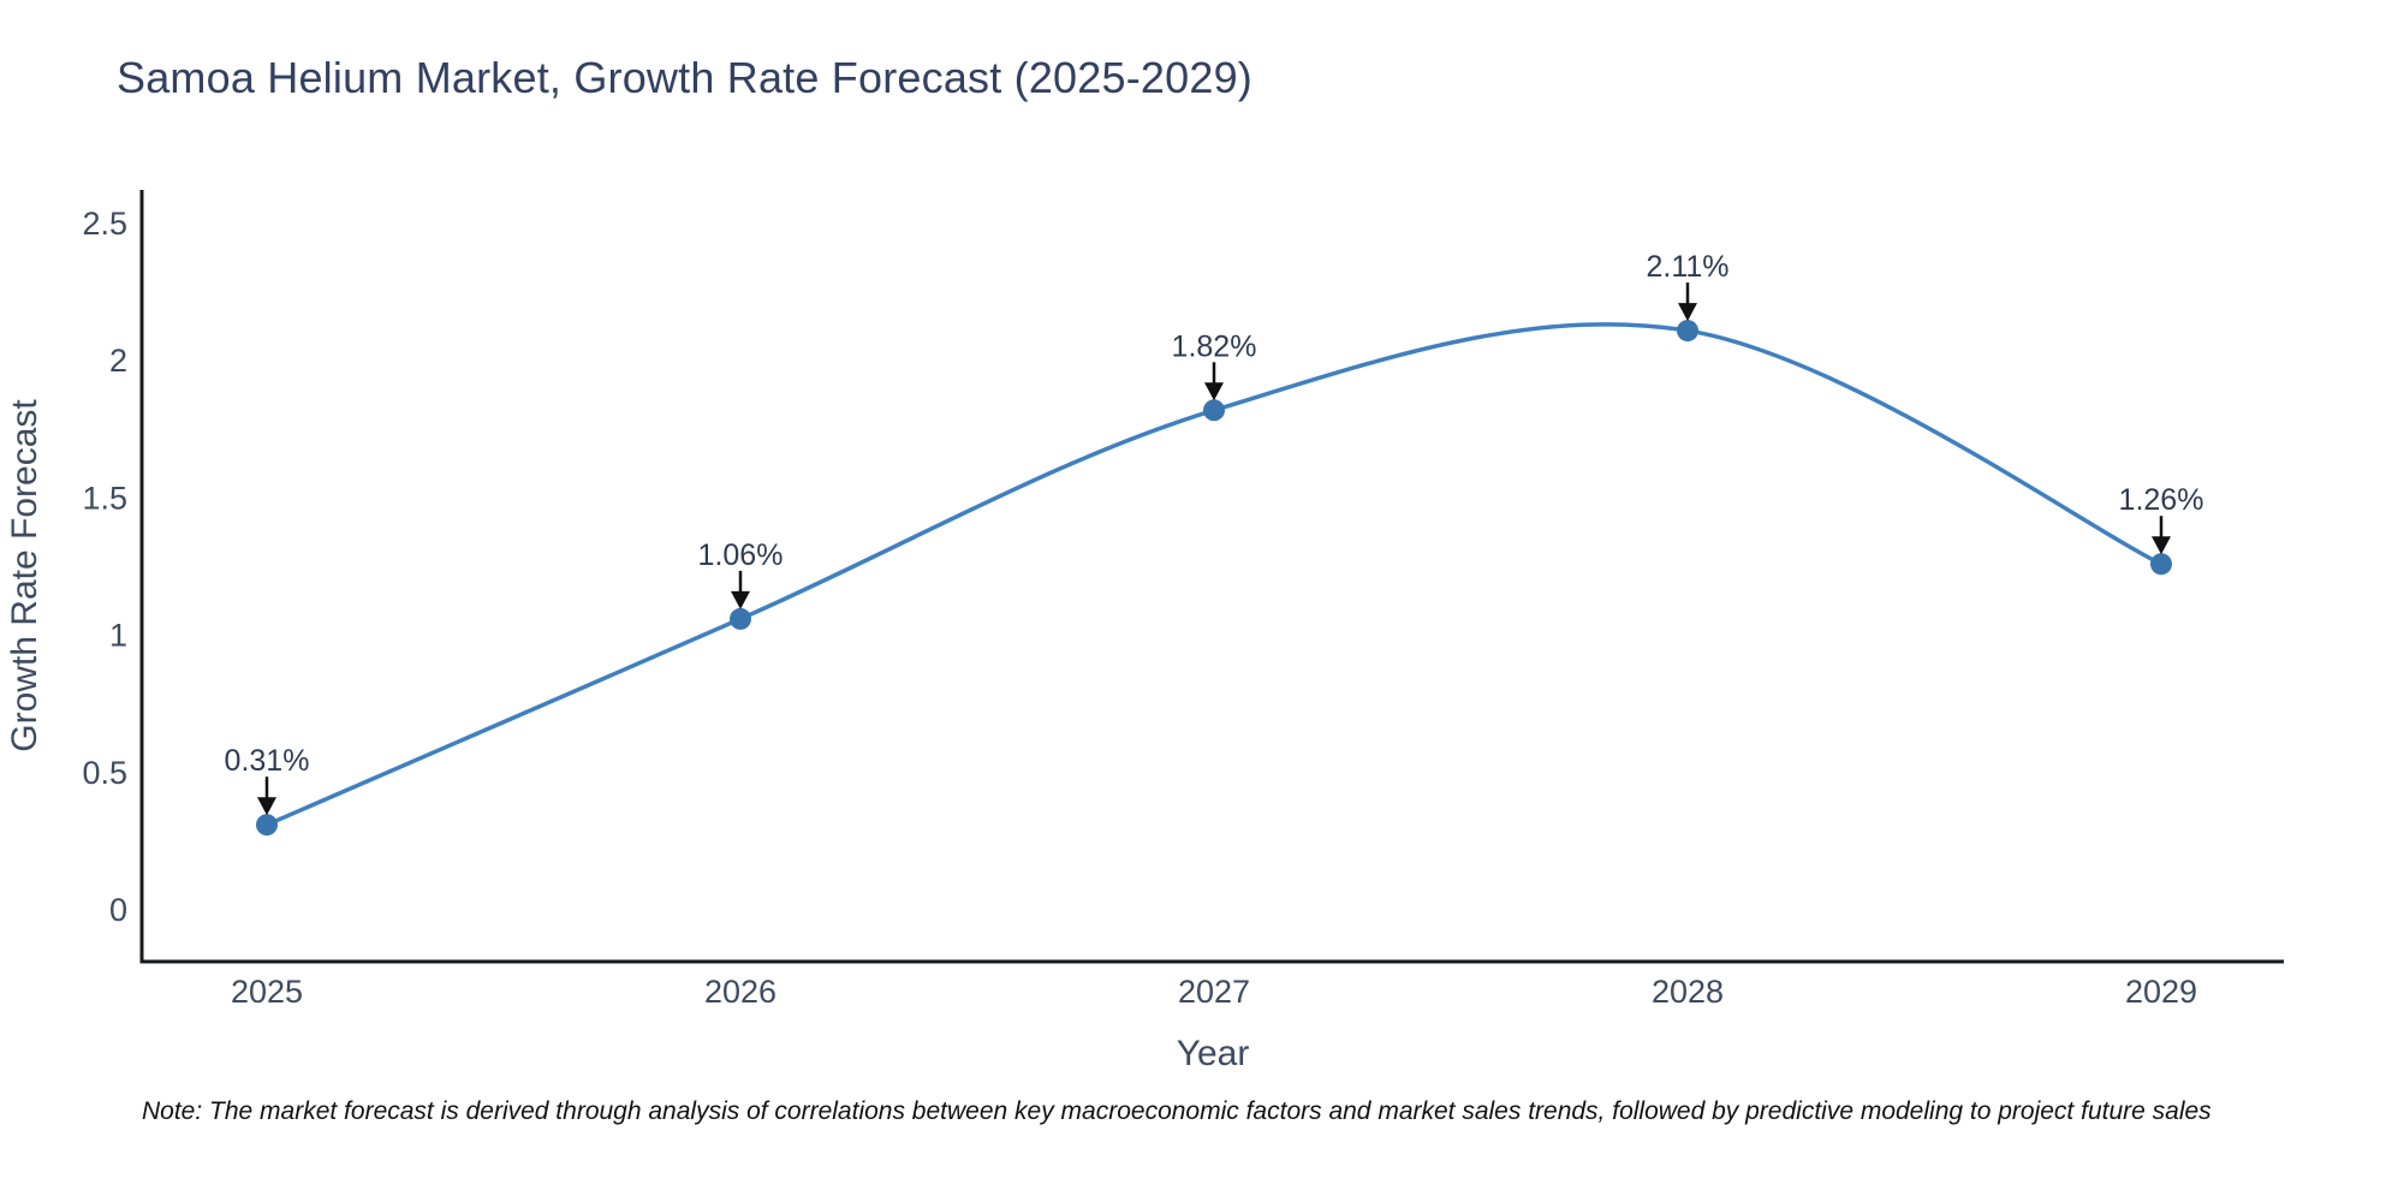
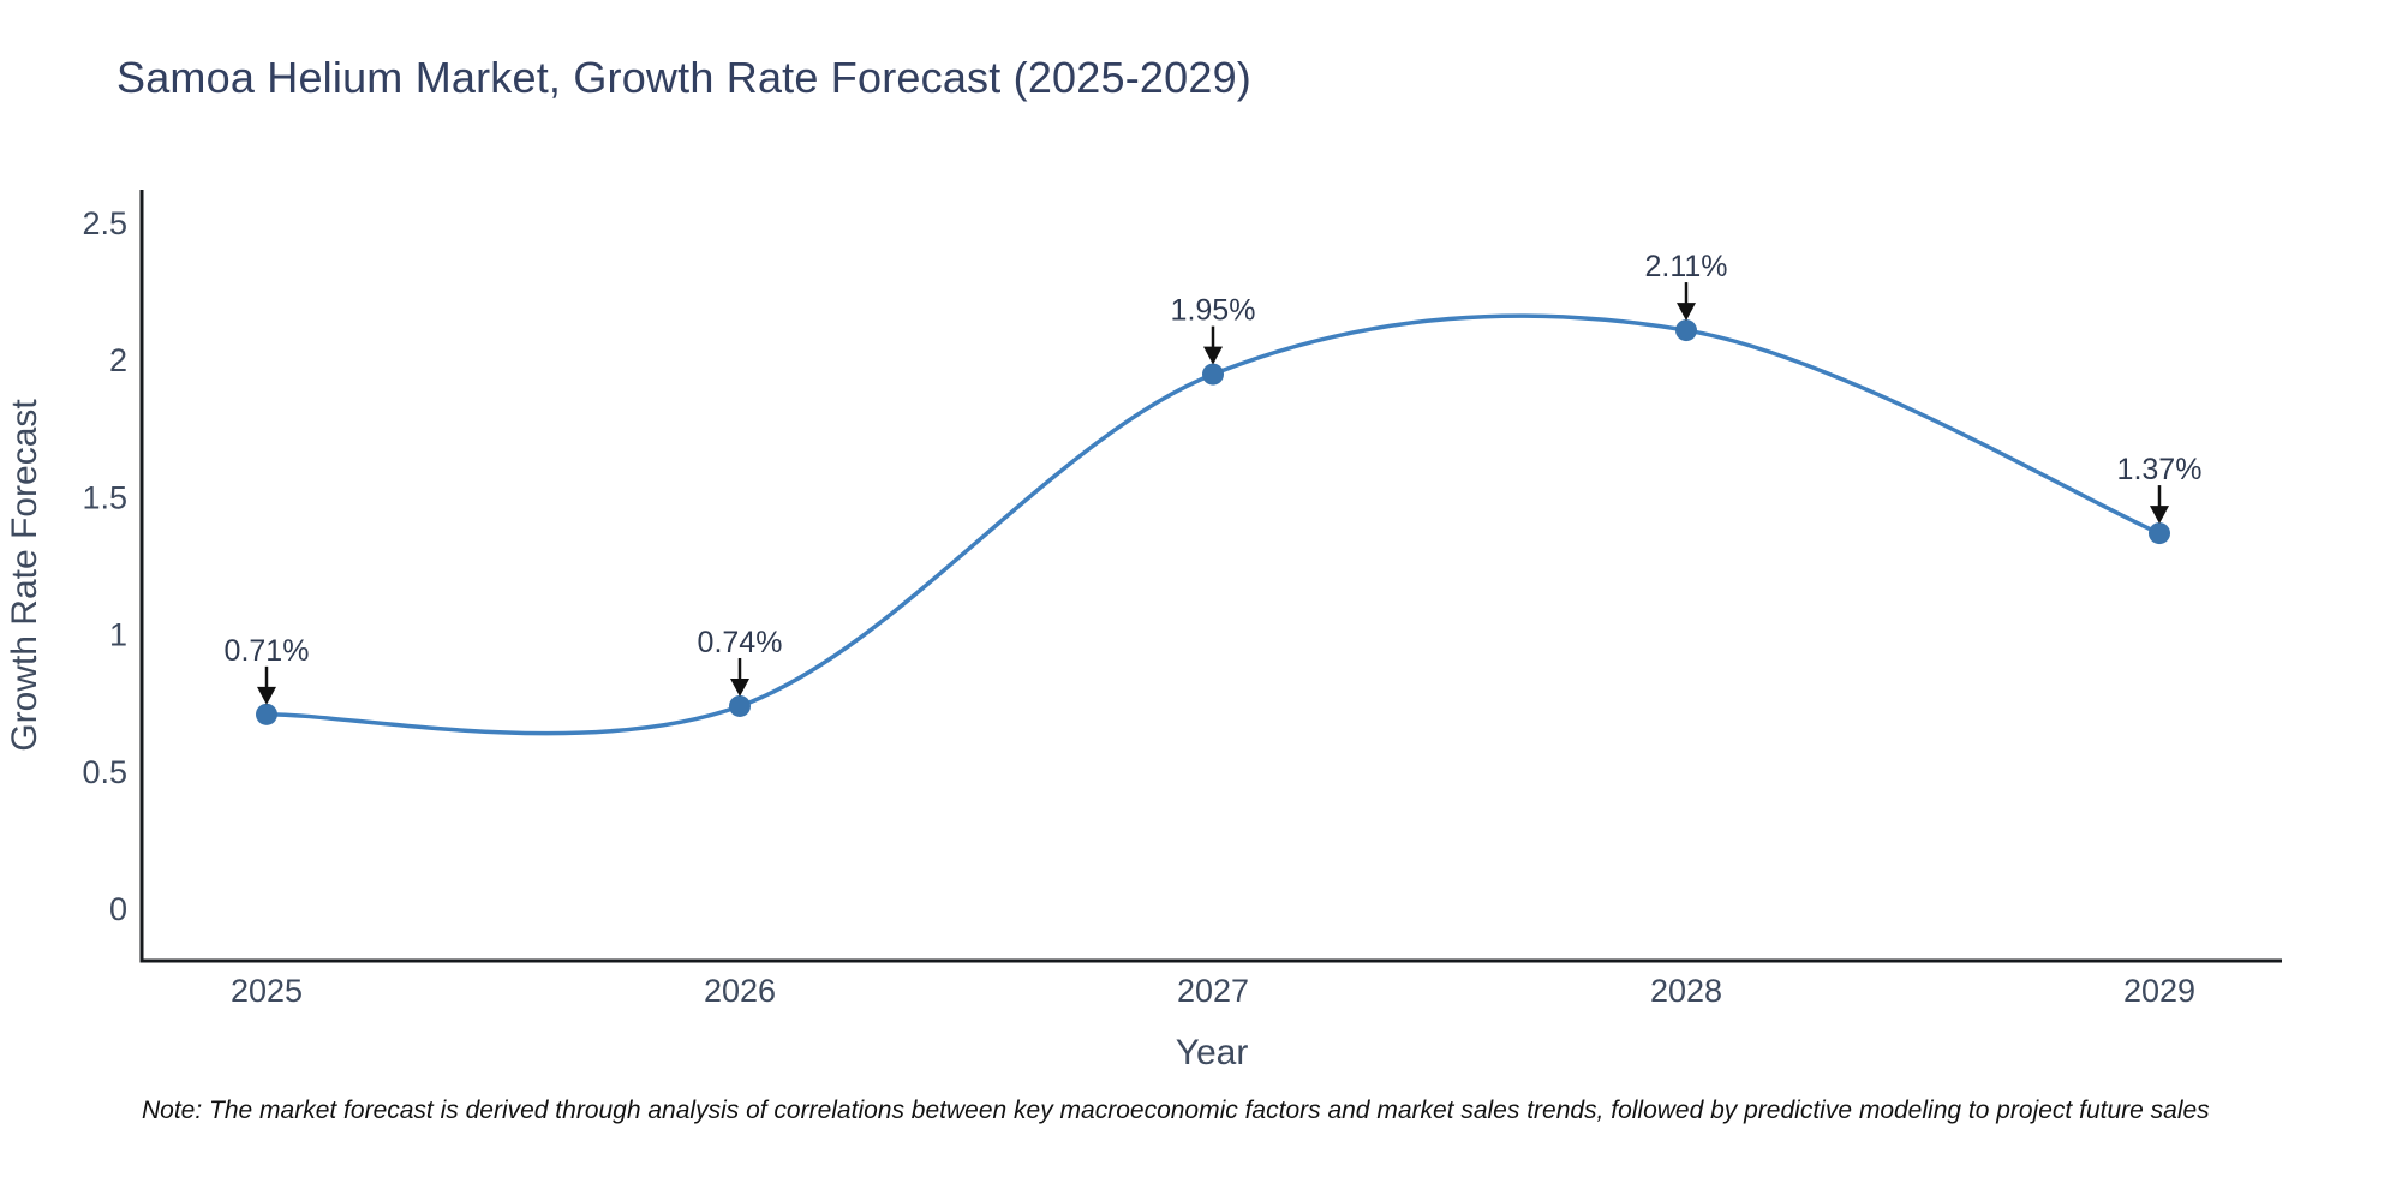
2025: 0.31% -> 0.71%
2026: 1.06% -> 0.74%
2027: 1.82% -> 1.95%
2029: 1.26% -> 1.37%
